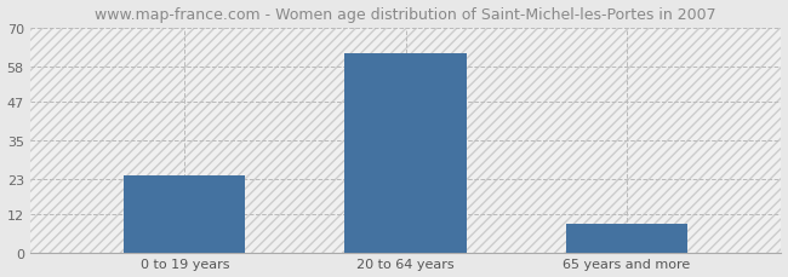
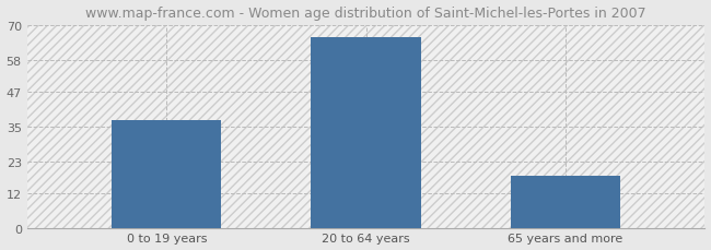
0 to 19 years: 24 -> 37
20 to 64 years: 62 -> 66
65 years and more: 9 -> 18
